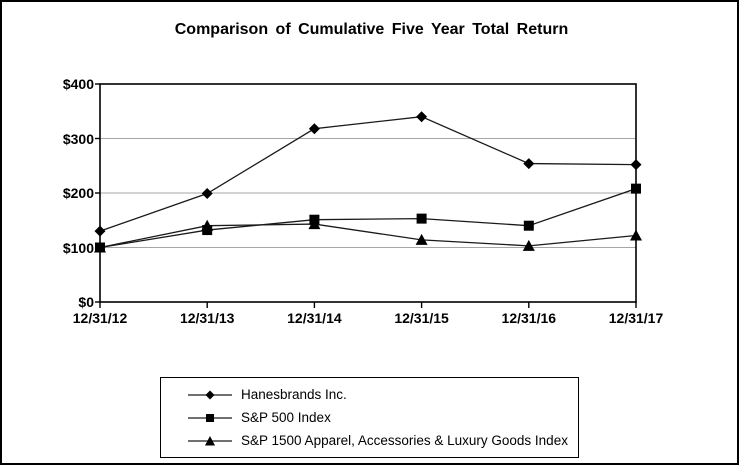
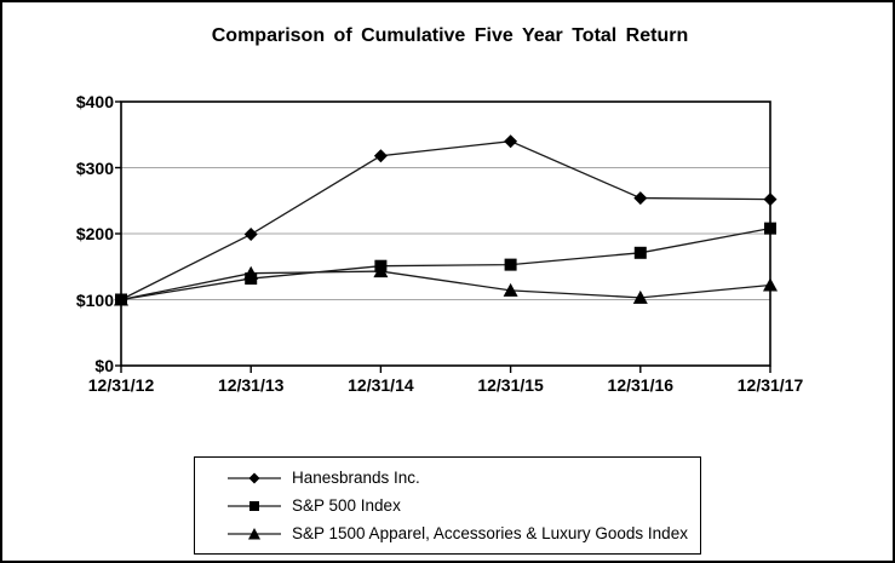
Hanesbrands Inc./12/31/12: $130 -> $100
S&P 500 Index/12/31/16: $140 -> $170
